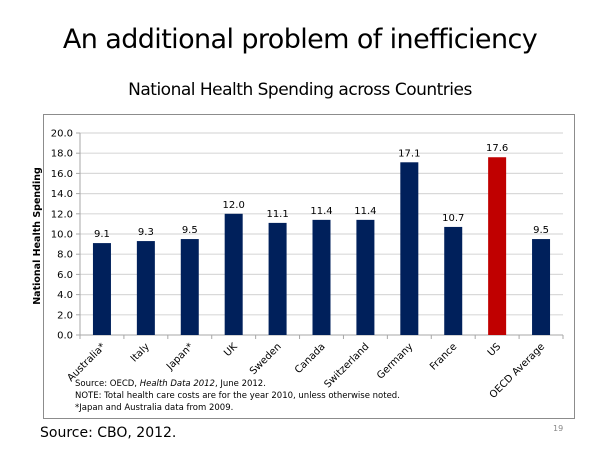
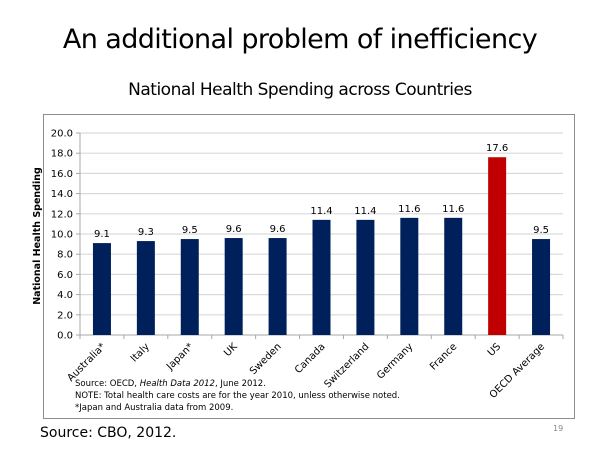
UK: 12.0 -> 9.6
Sweden: 11.1 -> 9.6
Germany: 17.1 -> 11.6
France: 10.7 -> 11.6
